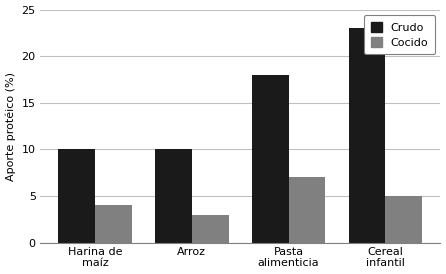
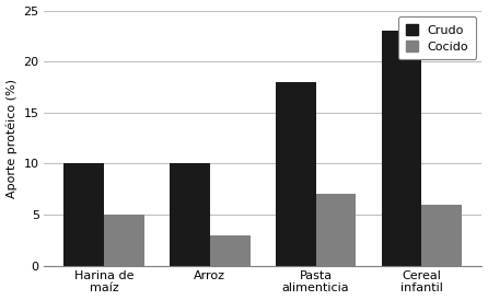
Cocido/Harina de maíz: 4 -> 5
Cocido/Cereal infantil: 5 -> 6
